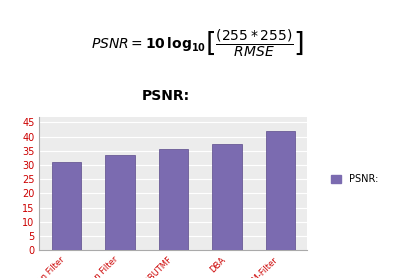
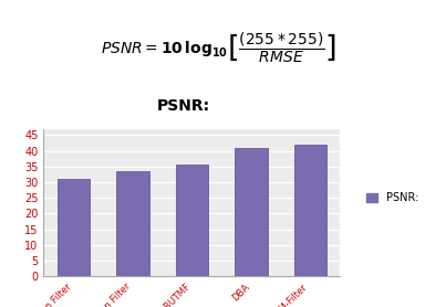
DBA: 37.5 -> 41.0
